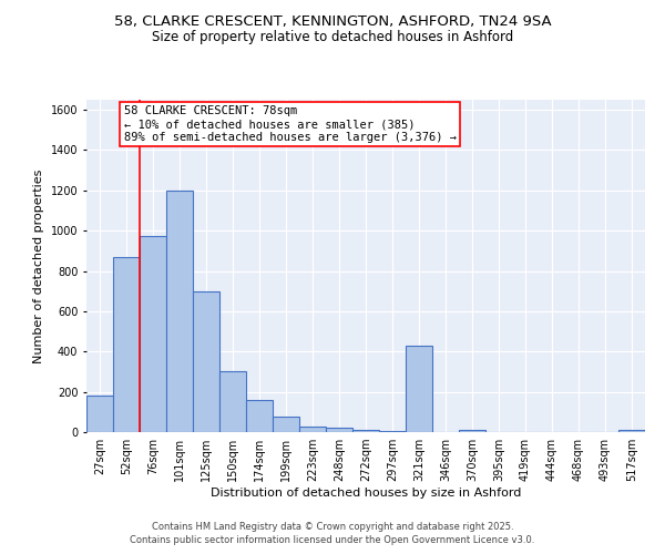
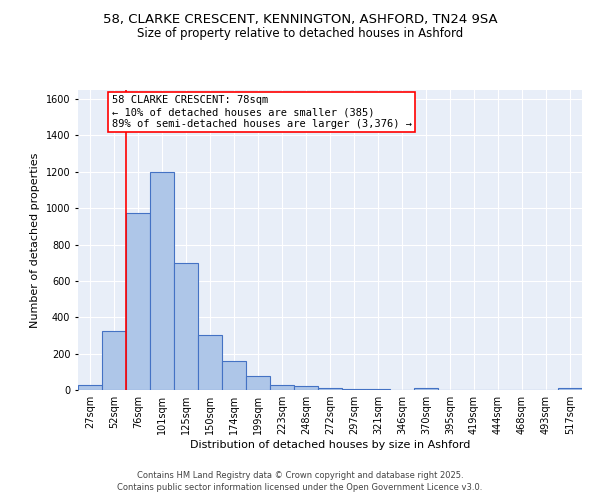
27sqm: 180 -> 20
52sqm: 870 -> 320
321sqm: 430 -> 0
